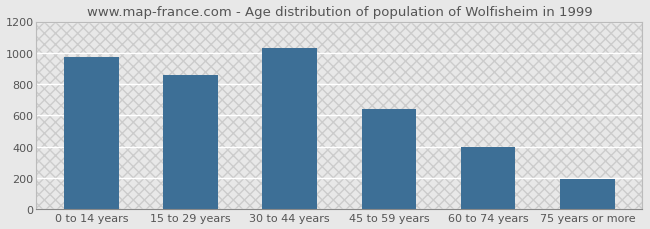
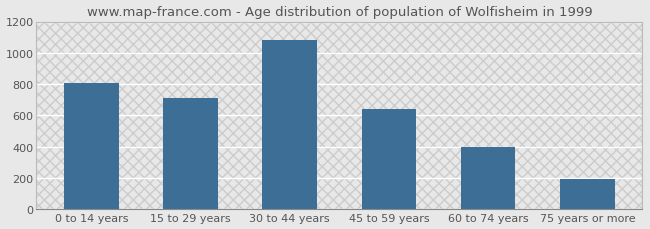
0 to 14 years: 970 -> 810
15 to 29 years: 860 -> 710
30 to 44 years: 1030 -> 1080
